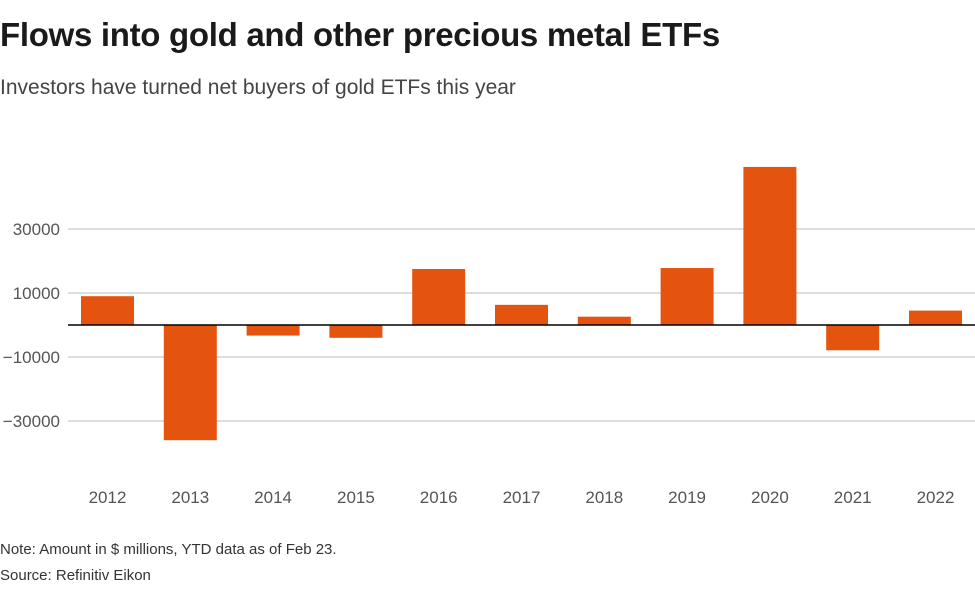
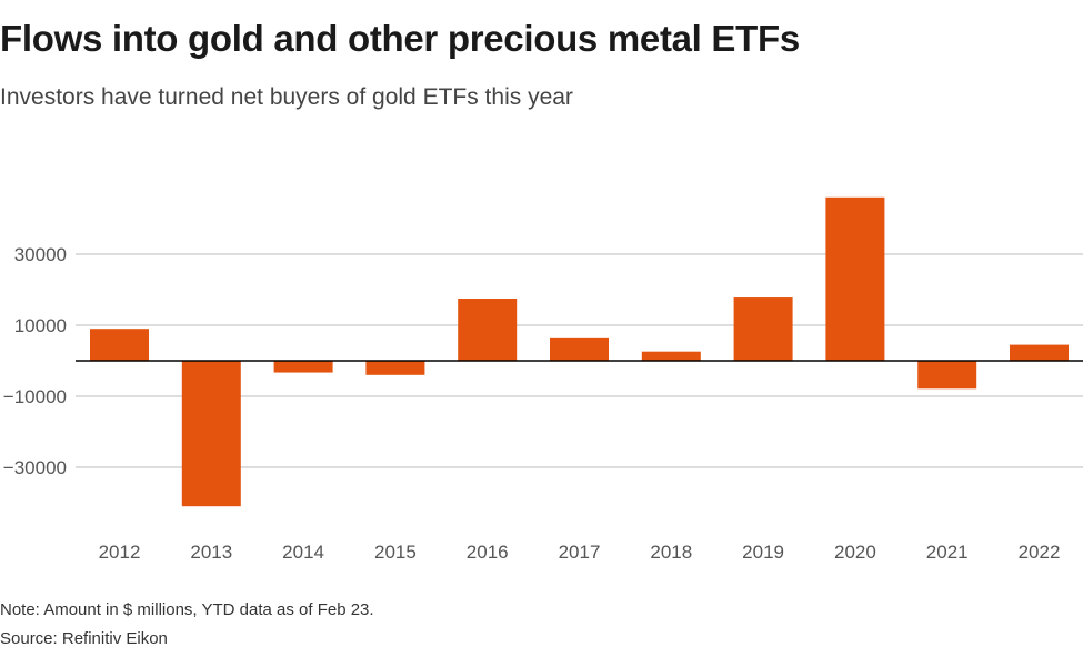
2013: -36000 -> -41000
2020: 49000 -> 46000
